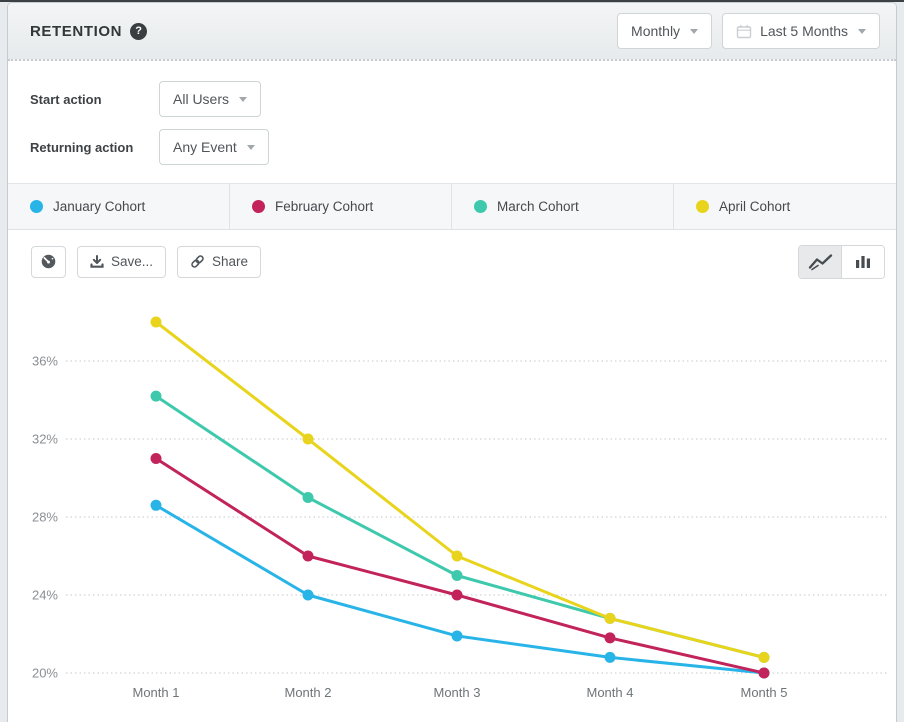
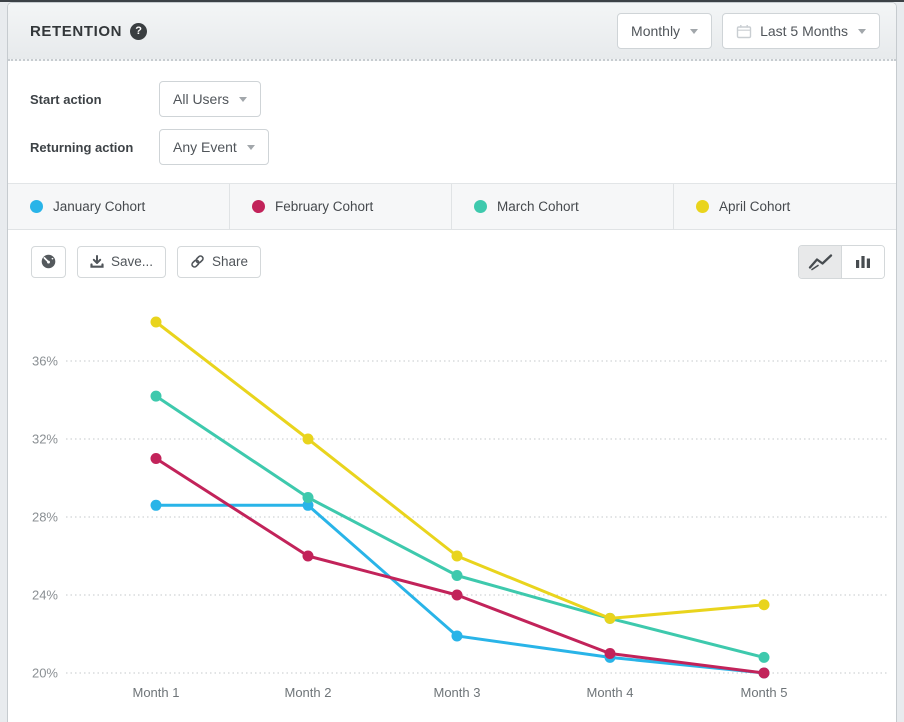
January Cohort/Month 2: 24.0% -> 28.6%
February Cohort/Month 4: 21.8% -> 21.0%
April Cohort/Month 5: 20.8% -> 23.5%
